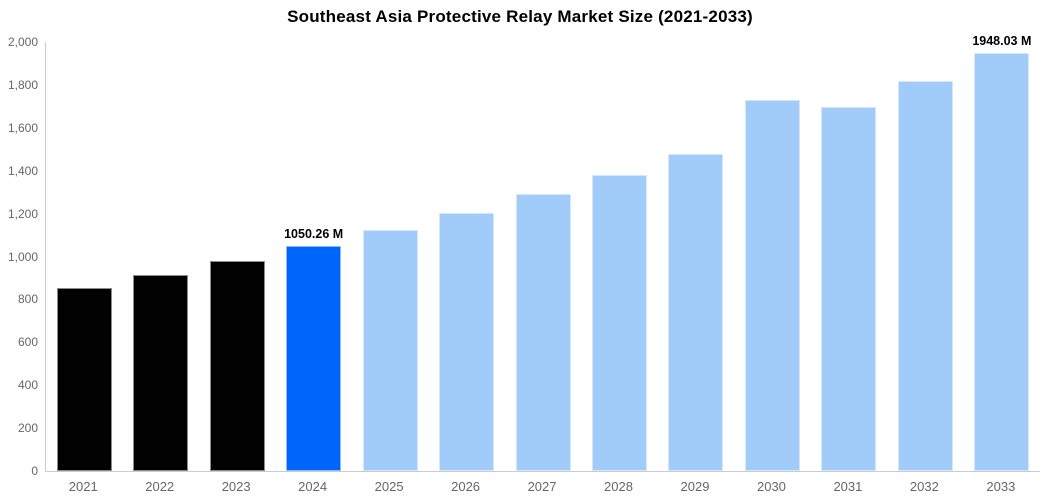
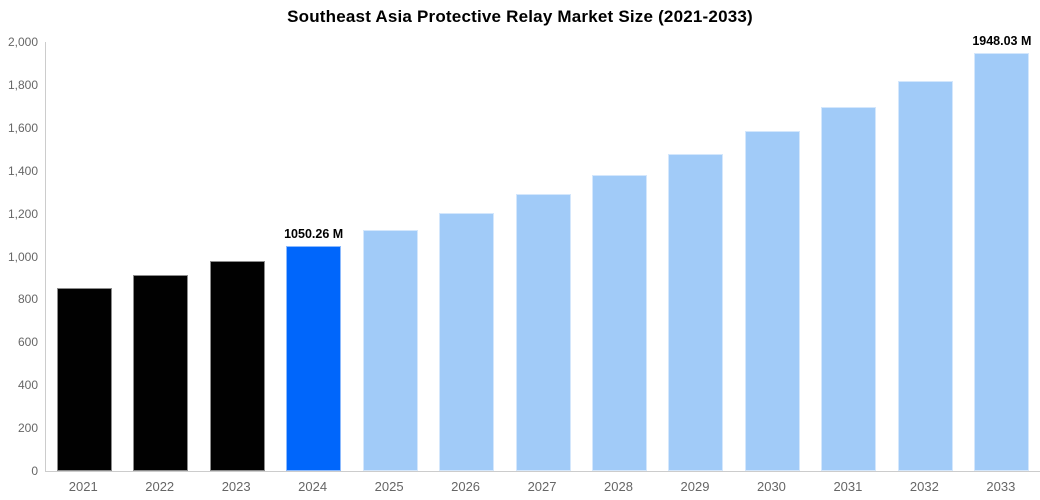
2030: 1730 -> 1580
